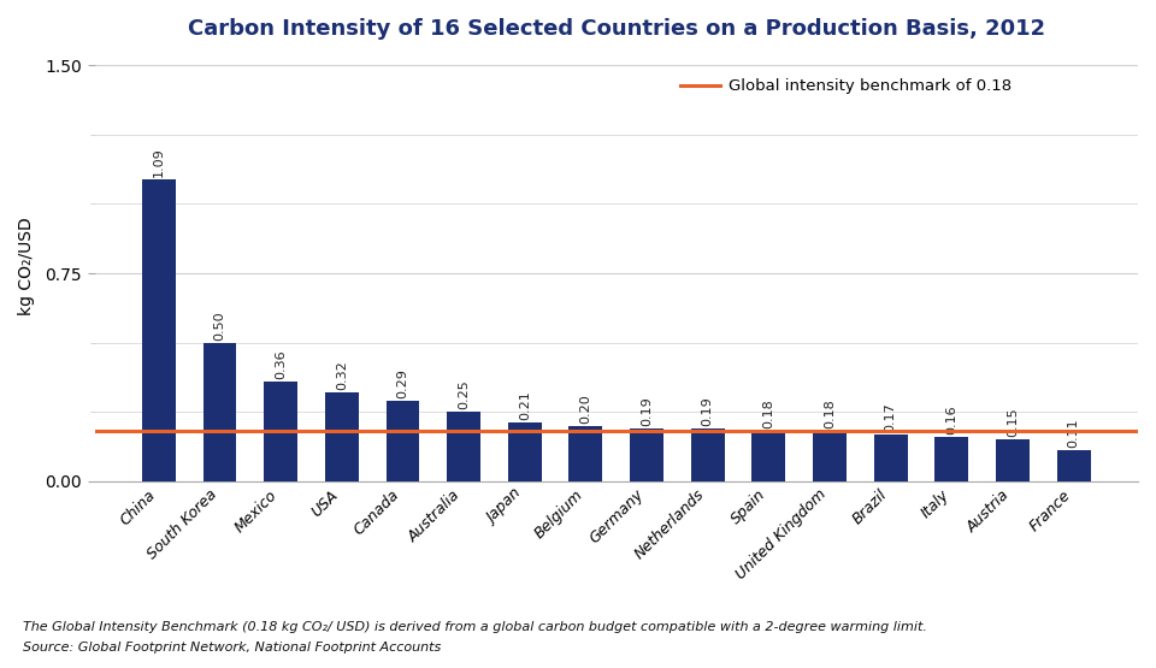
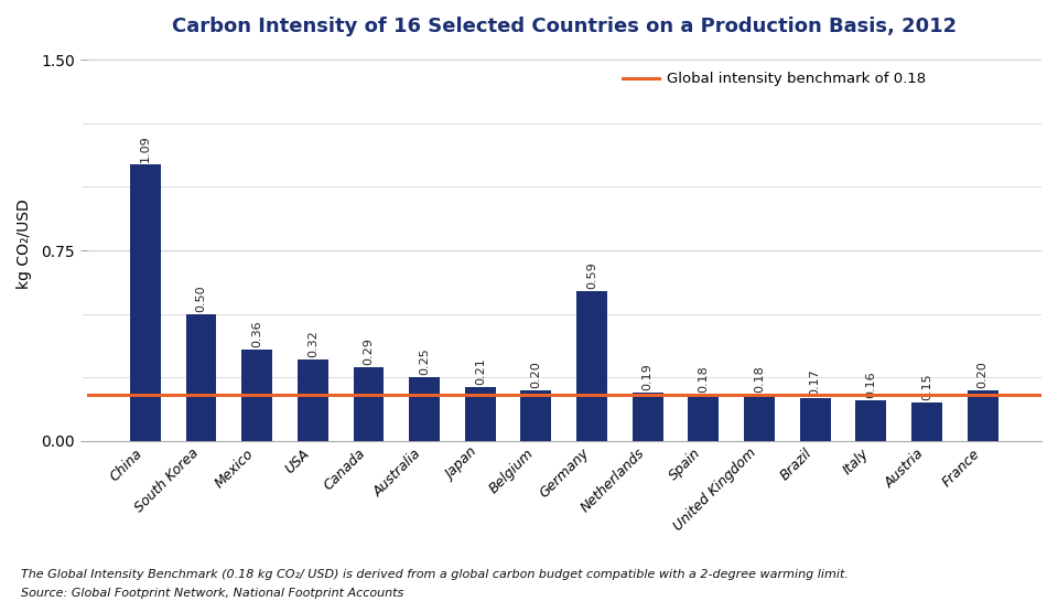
Germany: 0.19 -> 0.59
France: 0.11 -> 0.20
